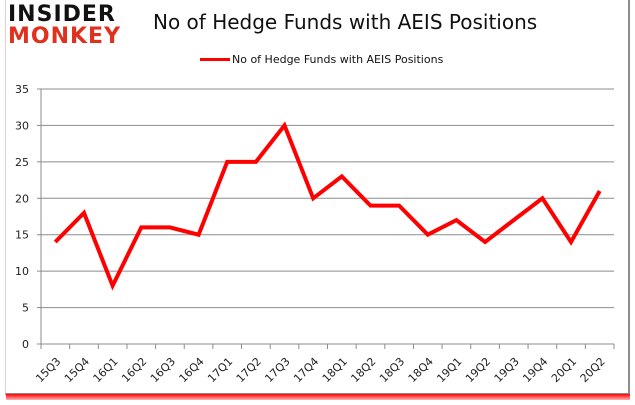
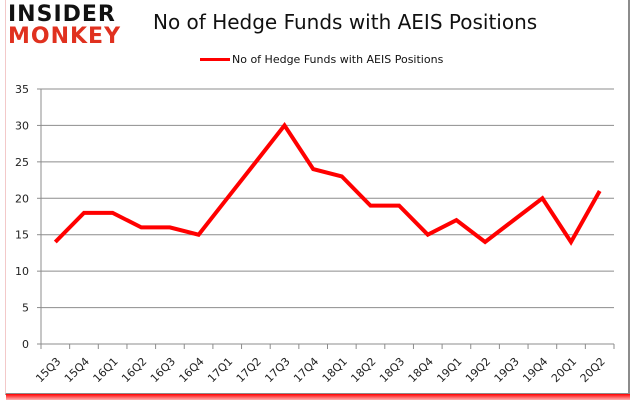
16Q1: 8 -> 18
17Q1: 25 -> 20
17Q4: 20 -> 24
